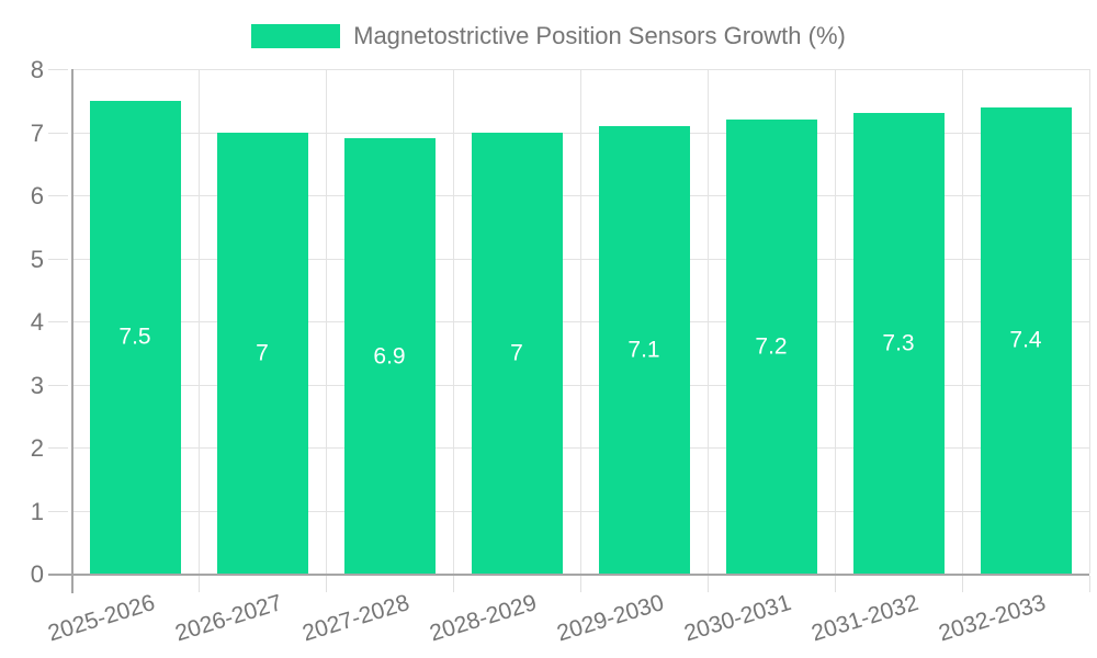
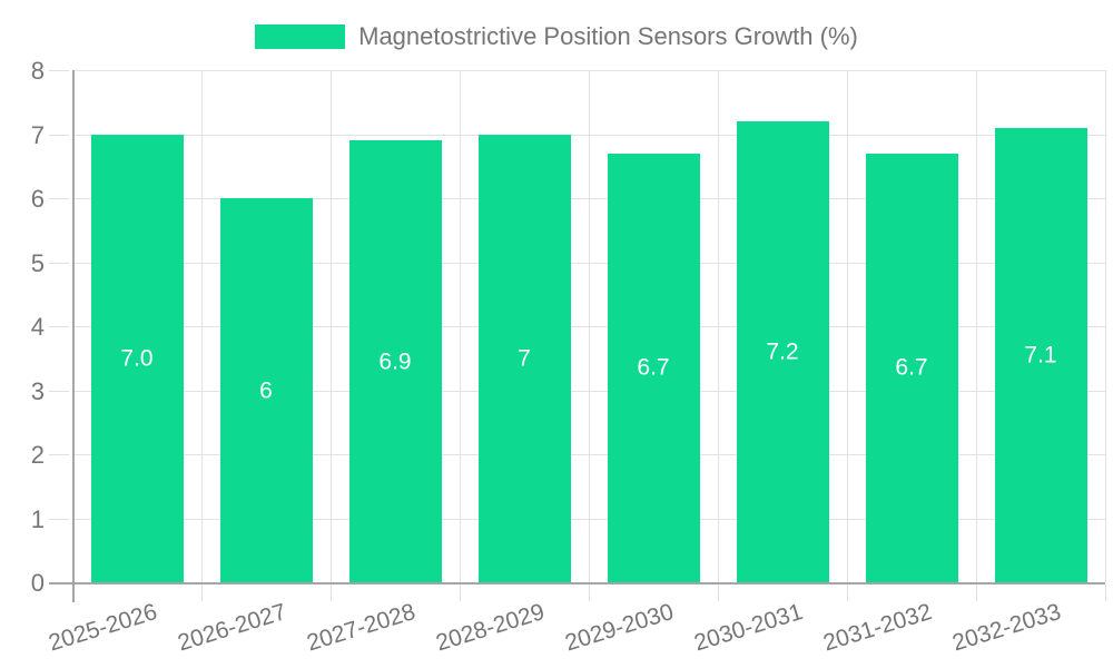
2025-2026: 7.5 -> 7.0
2026-2027: 7 -> 6
2029-2030: 7.1 -> 6.7
2031-2032: 7.3 -> 6.7
2032-2033: 7.4 -> 7.1
